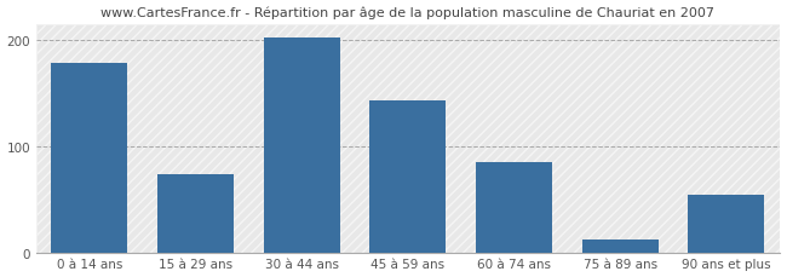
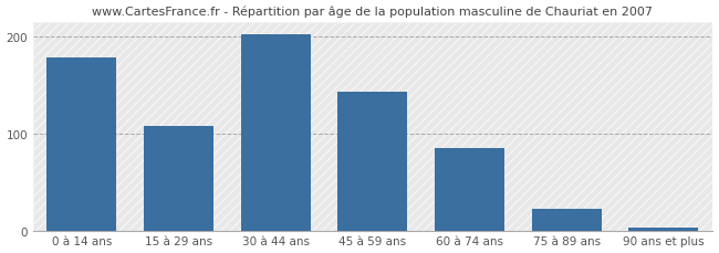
15 à 29 ans: 74 -> 108
75 à 89 ans: 12 -> 22
90 ans et plus: 54 -> 3
